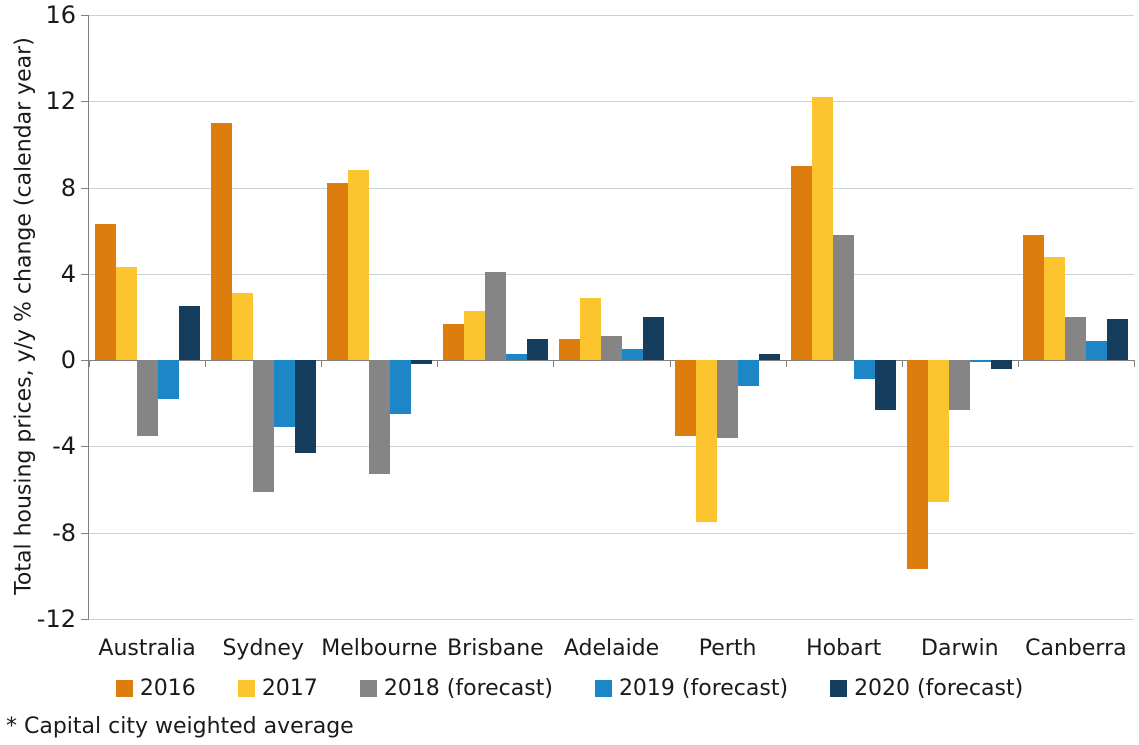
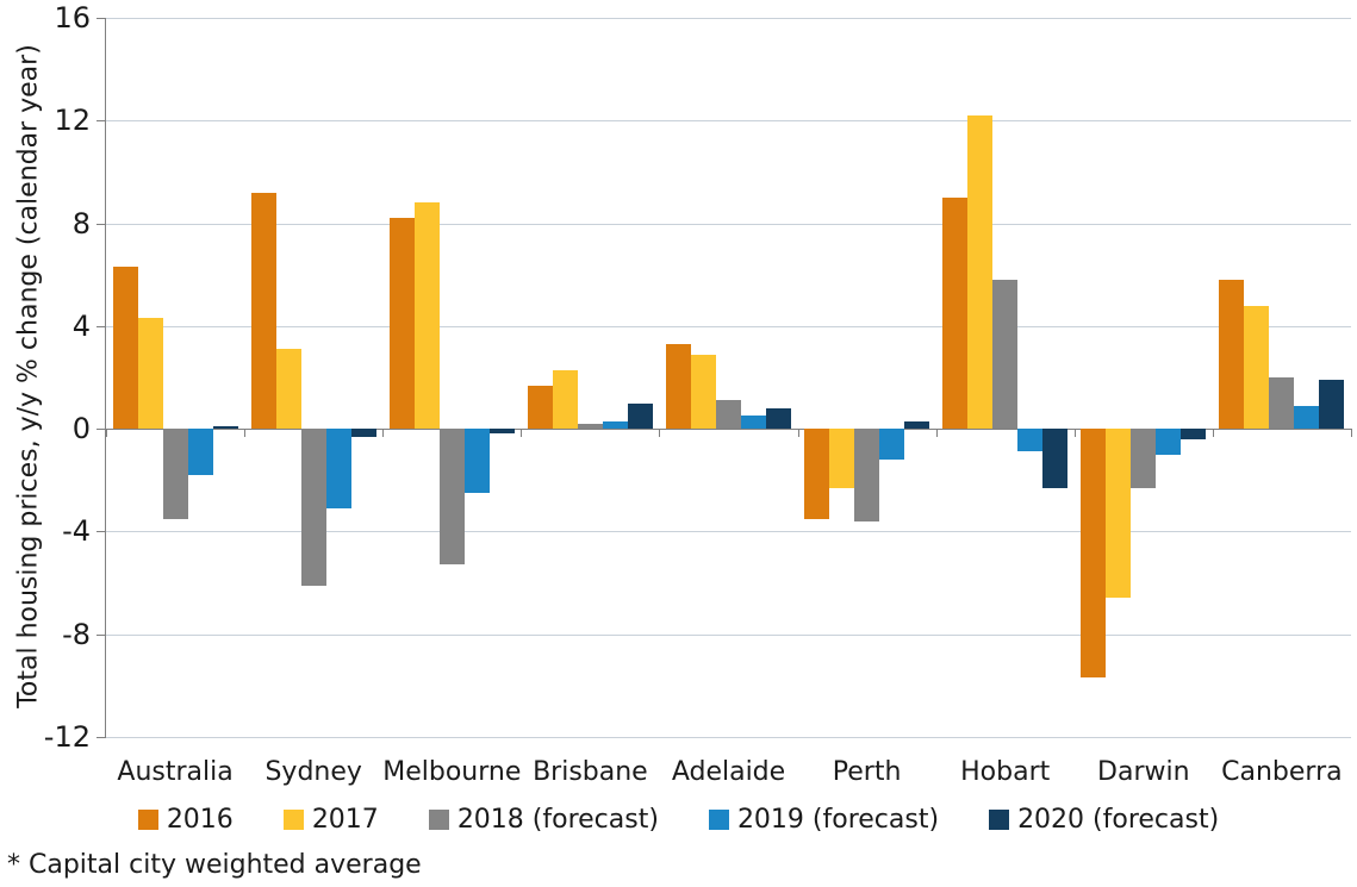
2020 (forecast)/Australia: 2.5 -> 0.1
2016/Sydney: 11.0 -> 9.2
2020 (forecast)/Sydney: -4.3 -> -0.3
2018 (forecast)/Brisbane: 4.1 -> 0.2
2016/Adelaide: 1.0 -> 3.3
2020 (forecast)/Adelaide: 2.0 -> 0.8
2017/Perth: -7.5 -> -2.3
2019 (forecast)/Darwin: -0.1 -> -1.0
